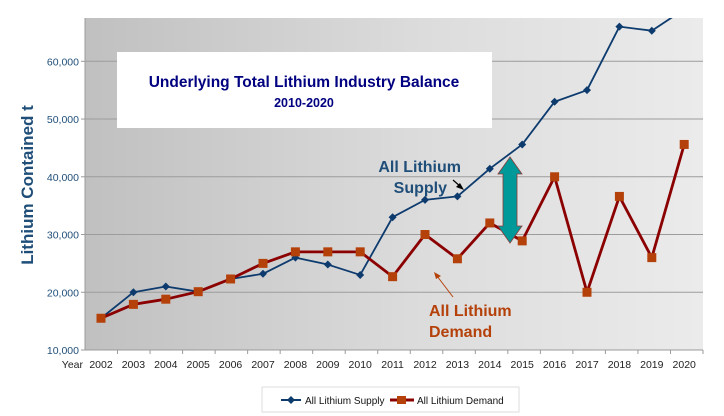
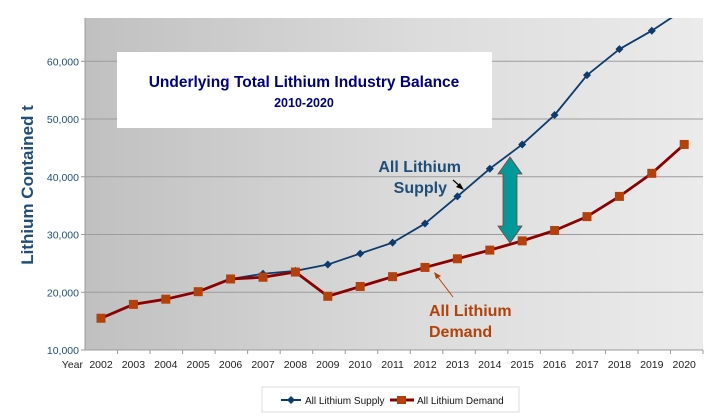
All Lithium Supply/2003: 20000 -> 18000
All Lithium Supply/2004: 21000 -> 19000
All Lithium Demand/2007: 25000 -> 23000
All Lithium Supply/2008: 26000 -> 24000
All Lithium Demand/2008: 27000 -> 24000
All Lithium Demand/2009: 27000 -> 19000
All Lithium Supply/2010: 23000 -> 27000
All Lithium Demand/2010: 27000 -> 21000
All Lithium Supply/2011: 33000 -> 29000
All Lithium Supply/2012: 36000 -> 32000
All Lithium Demand/2012: 30000 -> 24000
All Lithium Demand/2014: 32000 -> 27000
All Lithium Supply/2016: 53000 -> 51000
All Lithium Demand/2016: 40000 -> 31000
All Lithium Supply/2017: 55000 -> 58000
All Lithium Demand/2017: 20000 -> 33000
All Lithium Supply/2018: 66000 -> 62000
All Lithium Demand/2019: 26000 -> 41000
